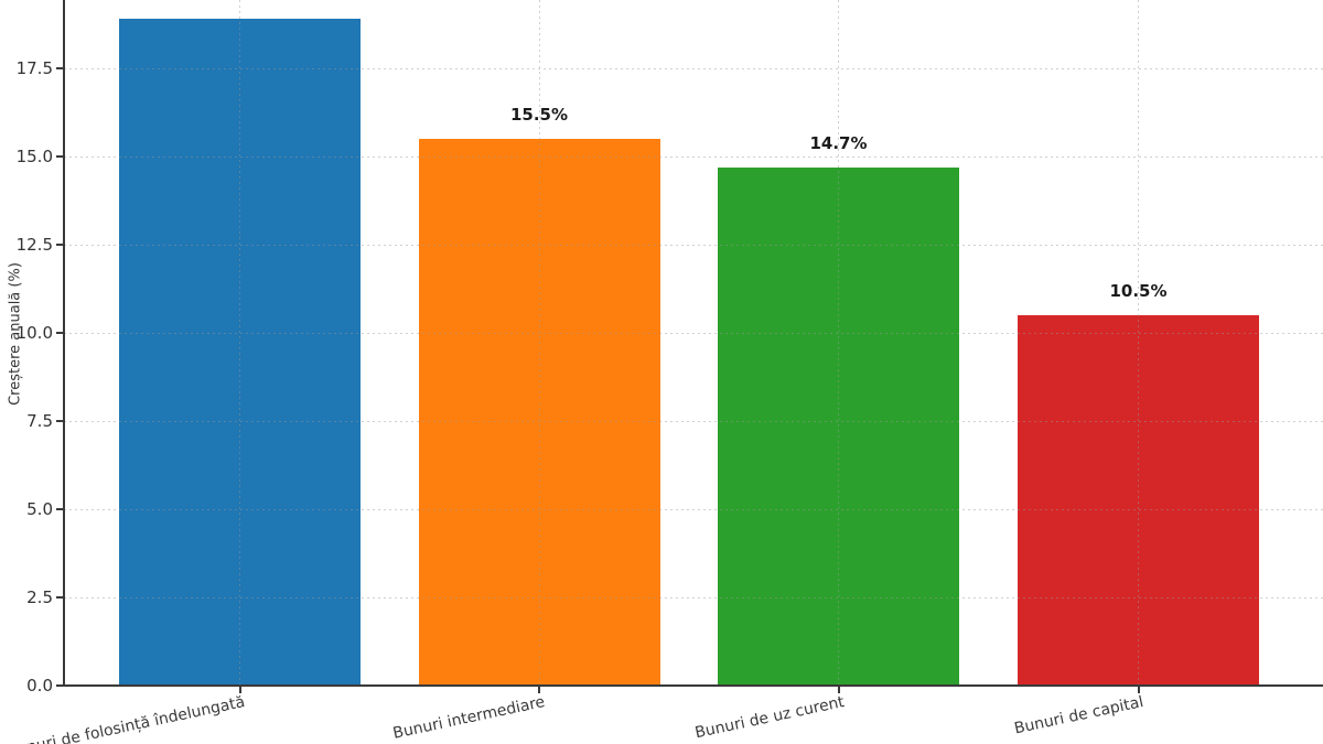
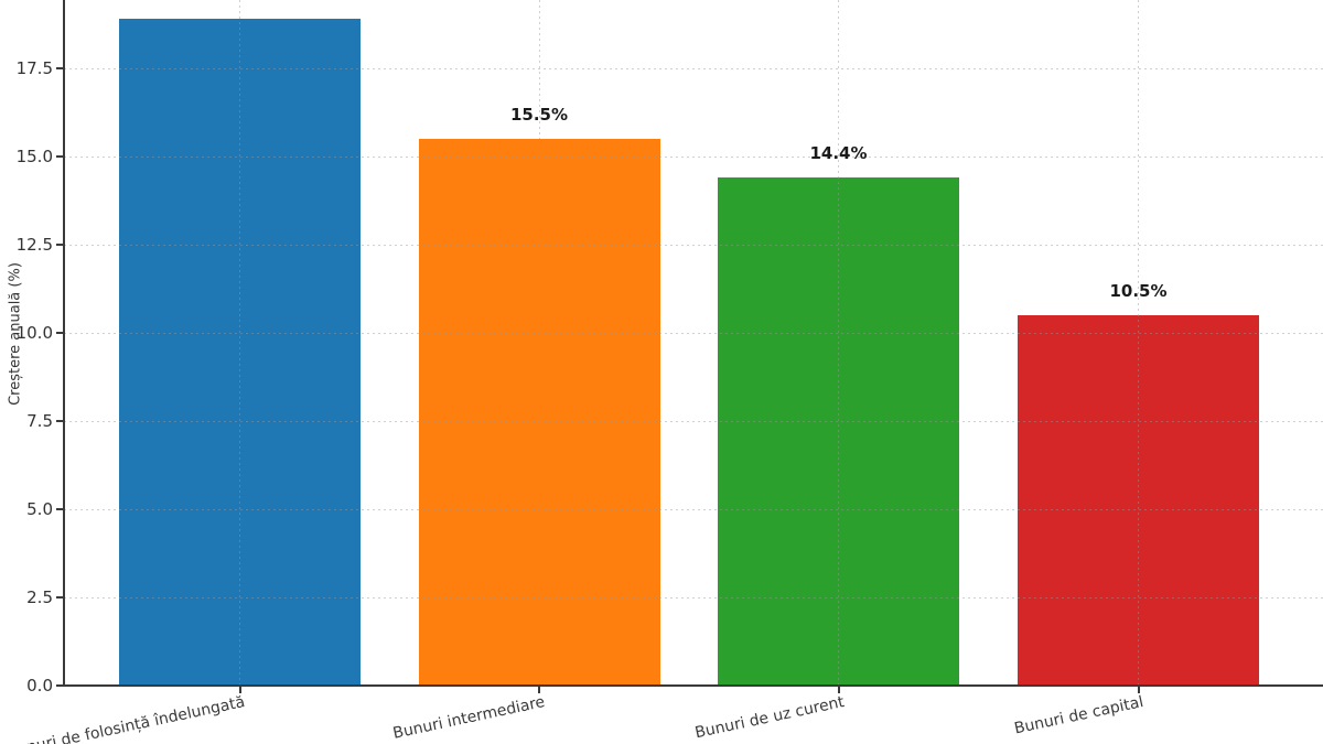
Bunuri de uz curent: 14.7% -> 14.4%
